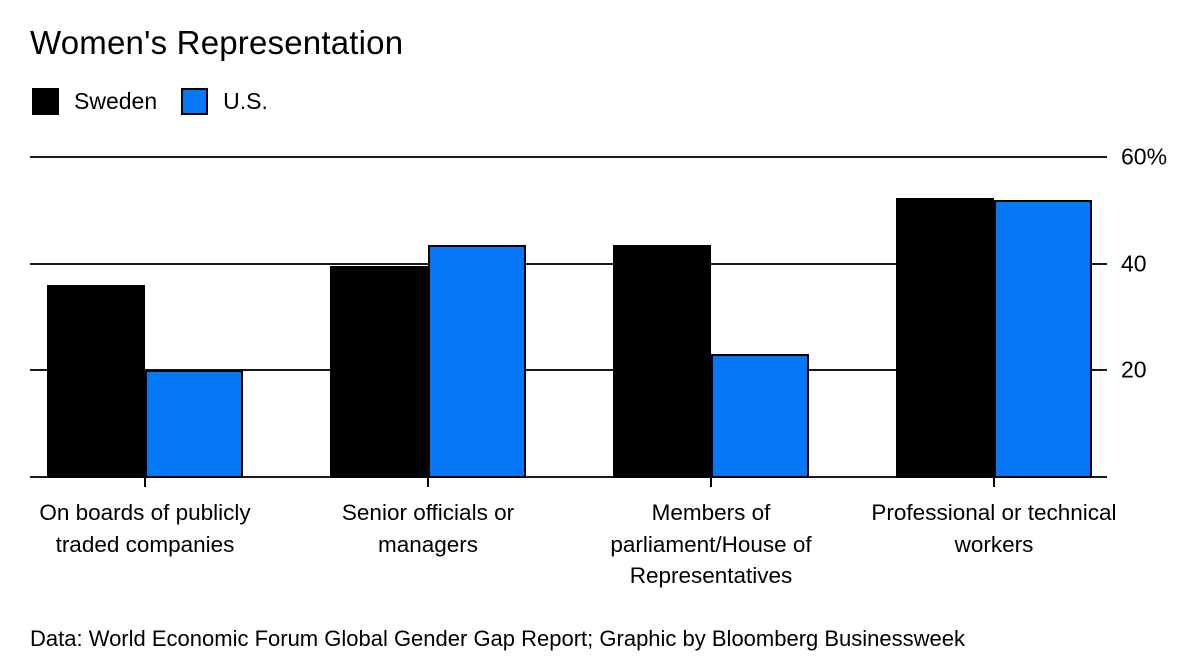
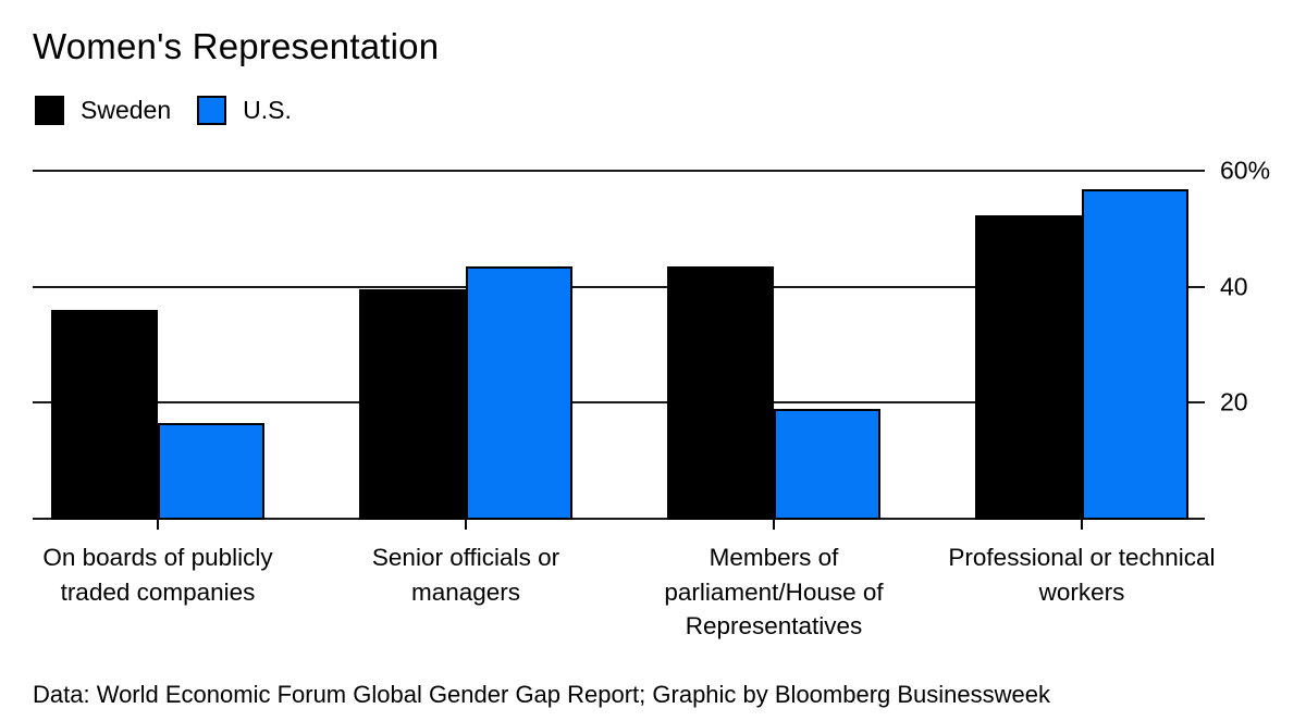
U.S./On boards of publicly traded companies: 20% -> 16%
U.S./Members of parliament/House of Representatives: 23% -> 19%
U.S./Professional or technical workers: 52% -> 57%
